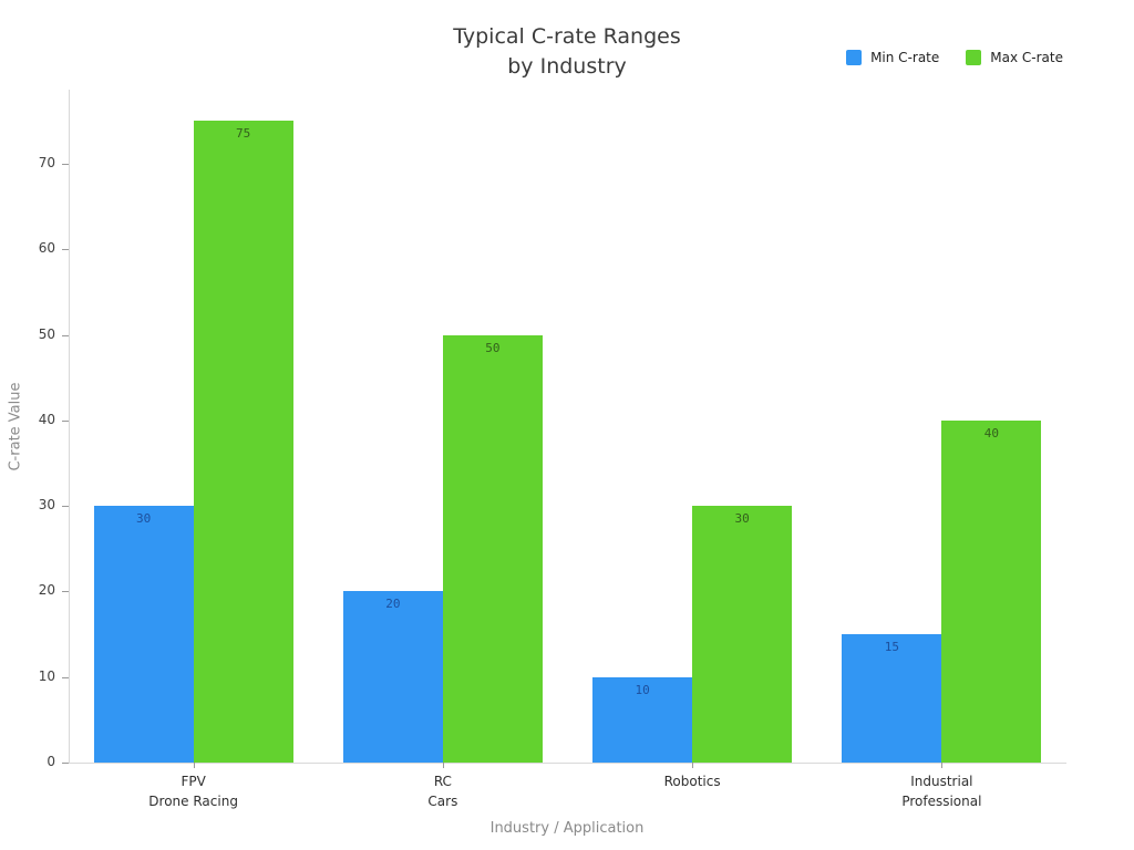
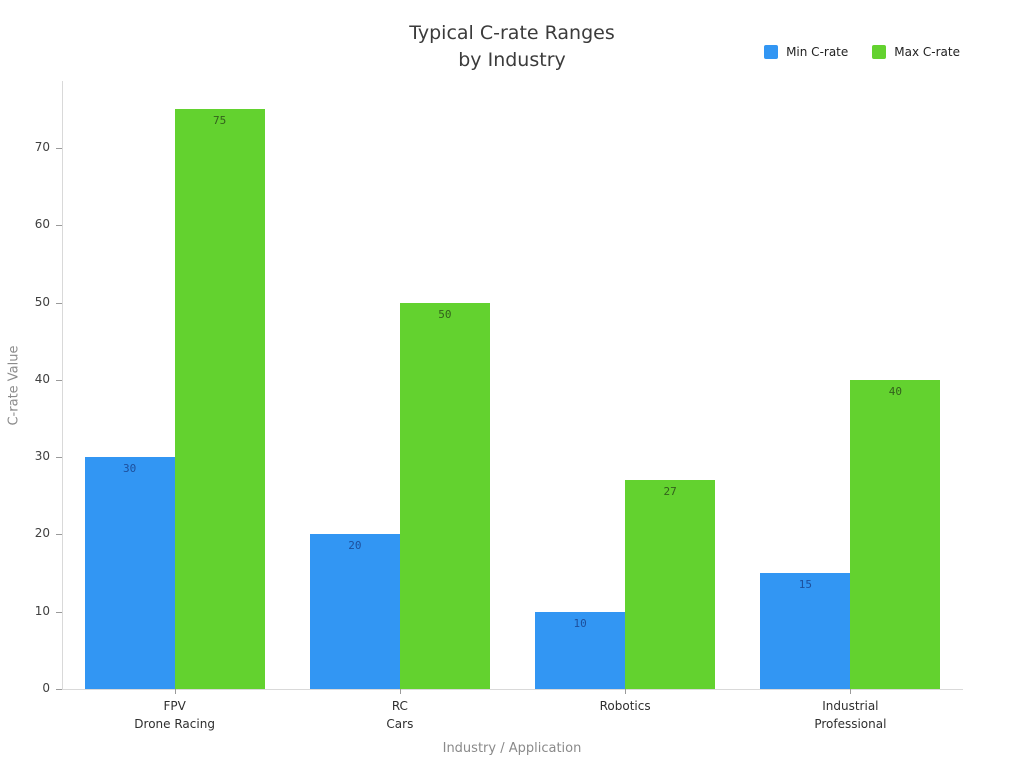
Max C-rate/Robotics: 30 -> 27
